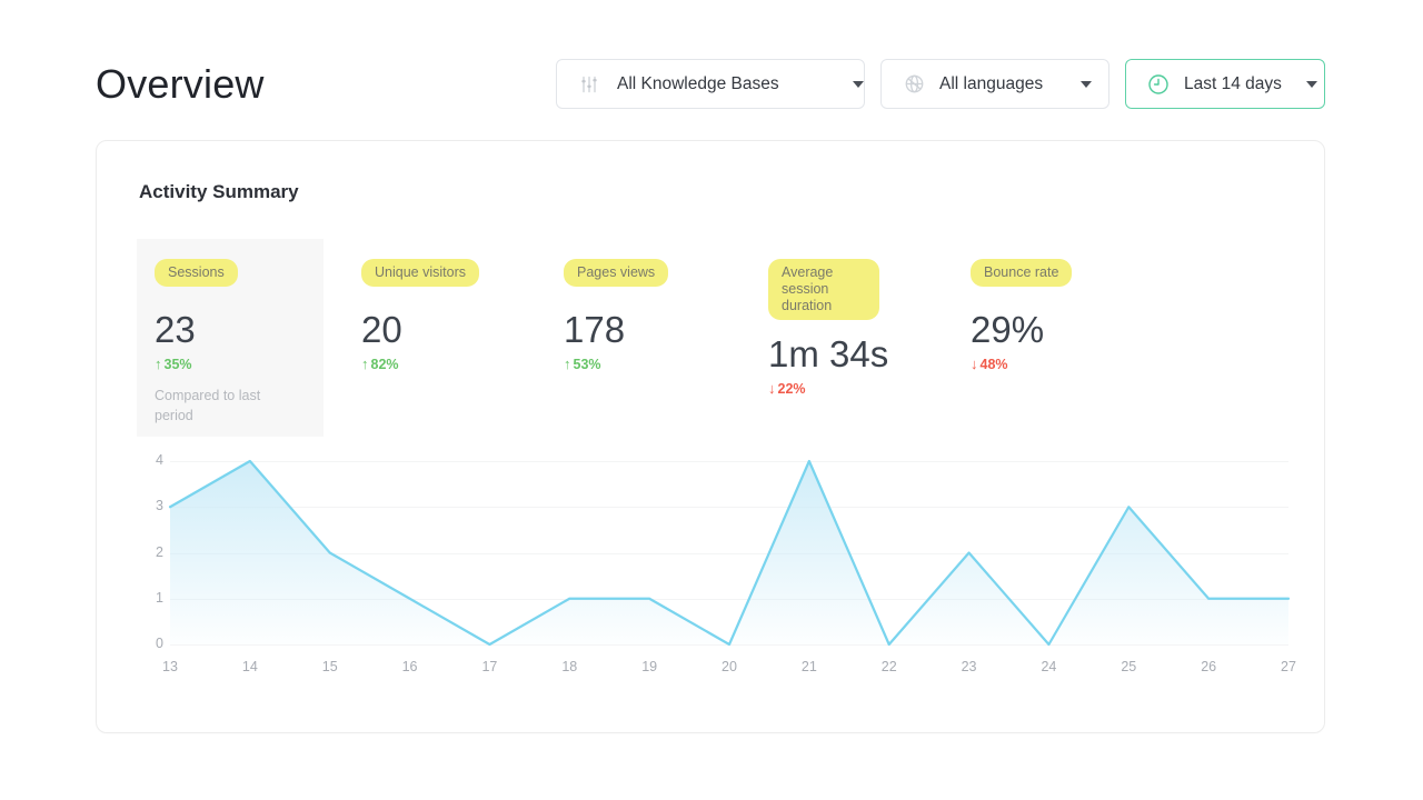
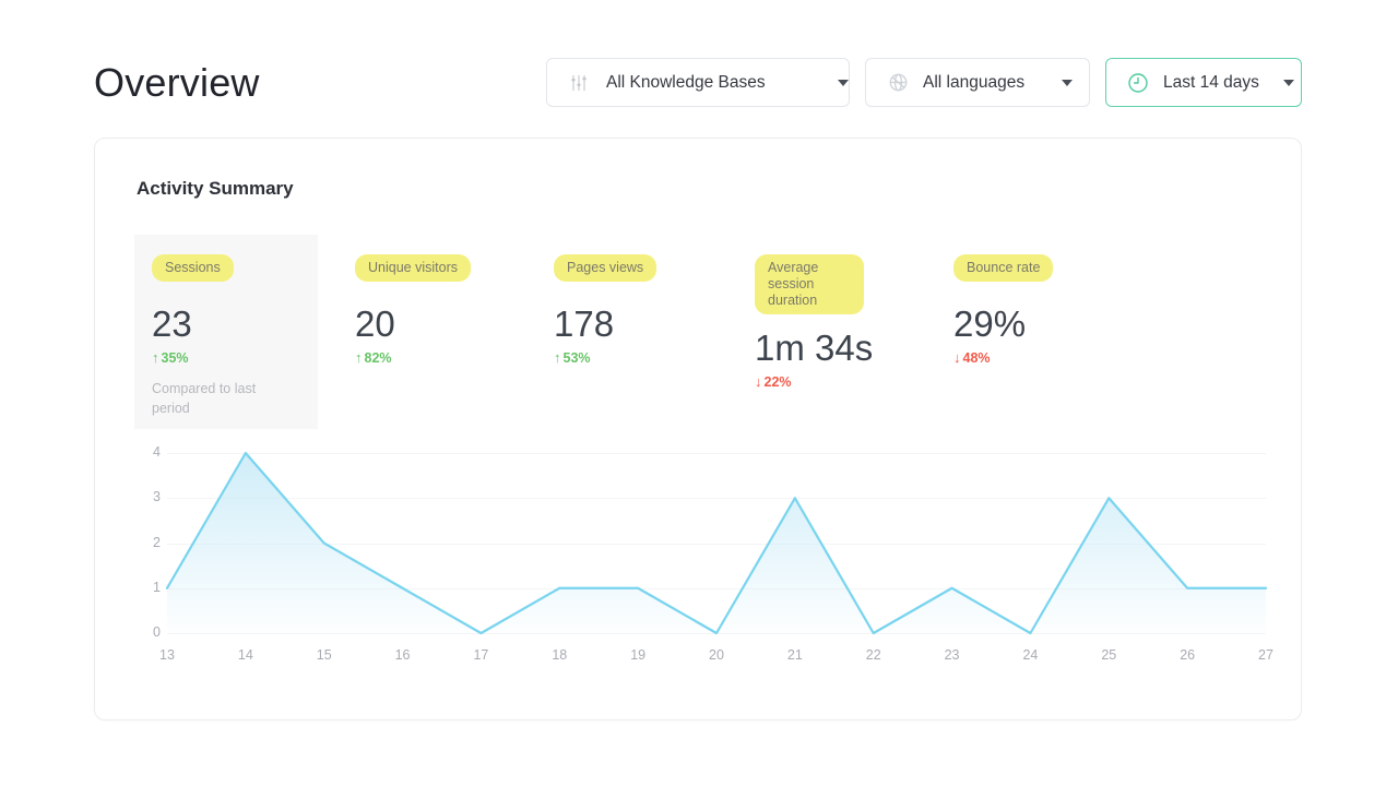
13: 3 -> 1
21: 4 -> 3
23: 2 -> 1
